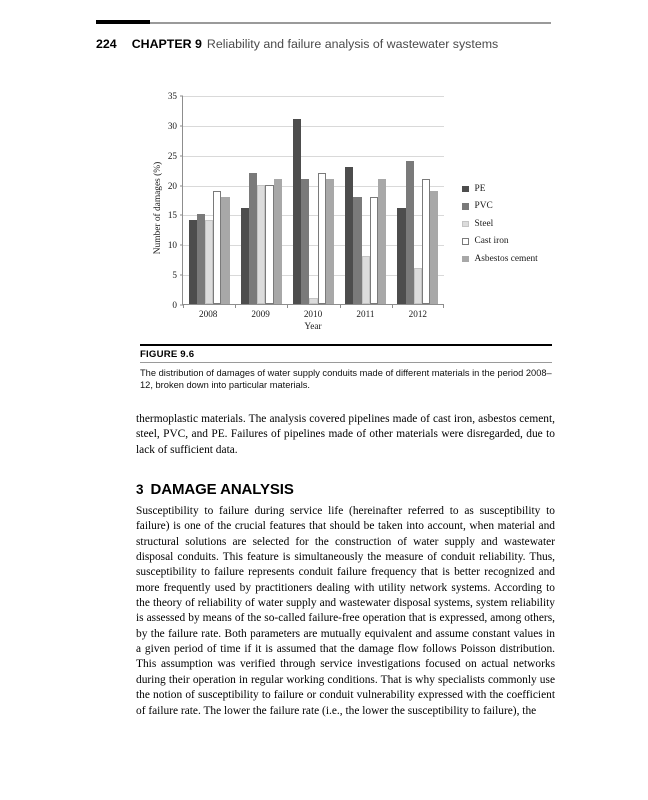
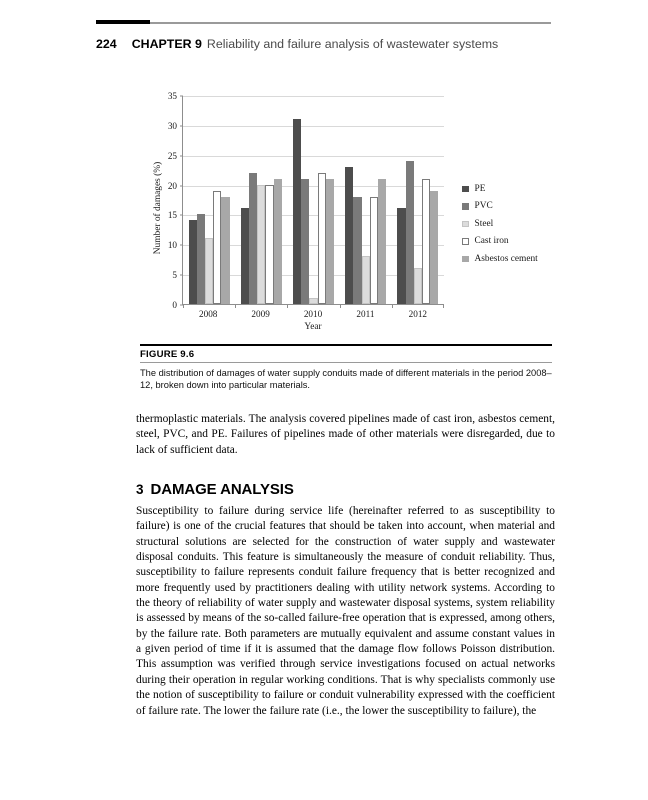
Steel/2008: 14 -> 11
